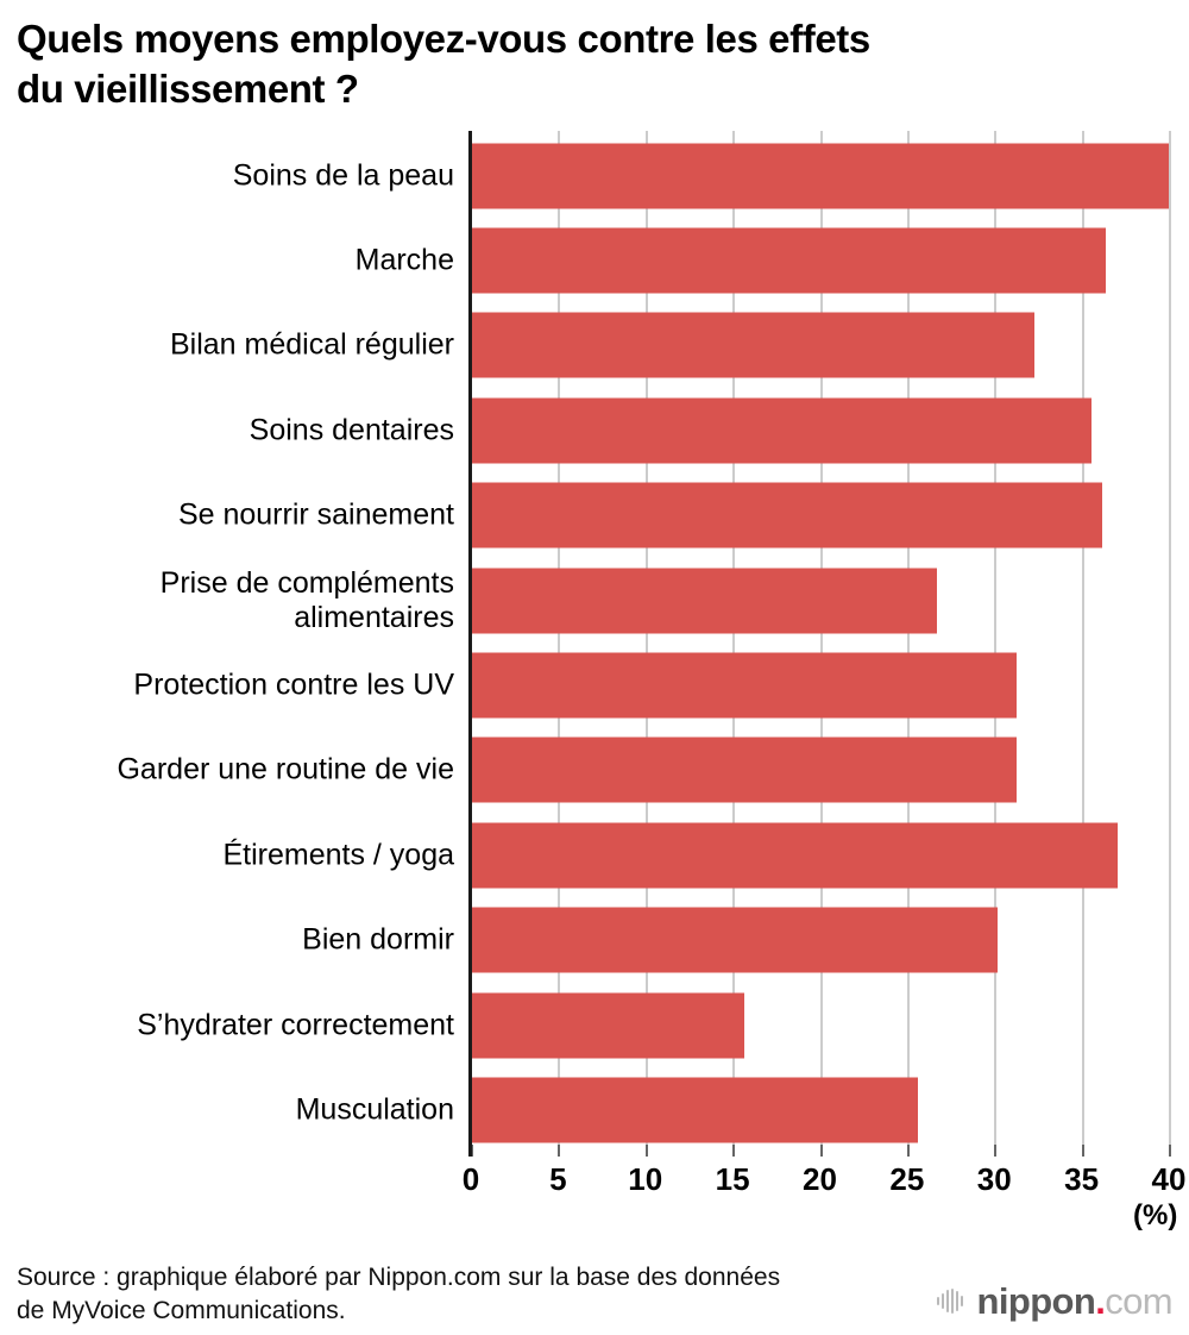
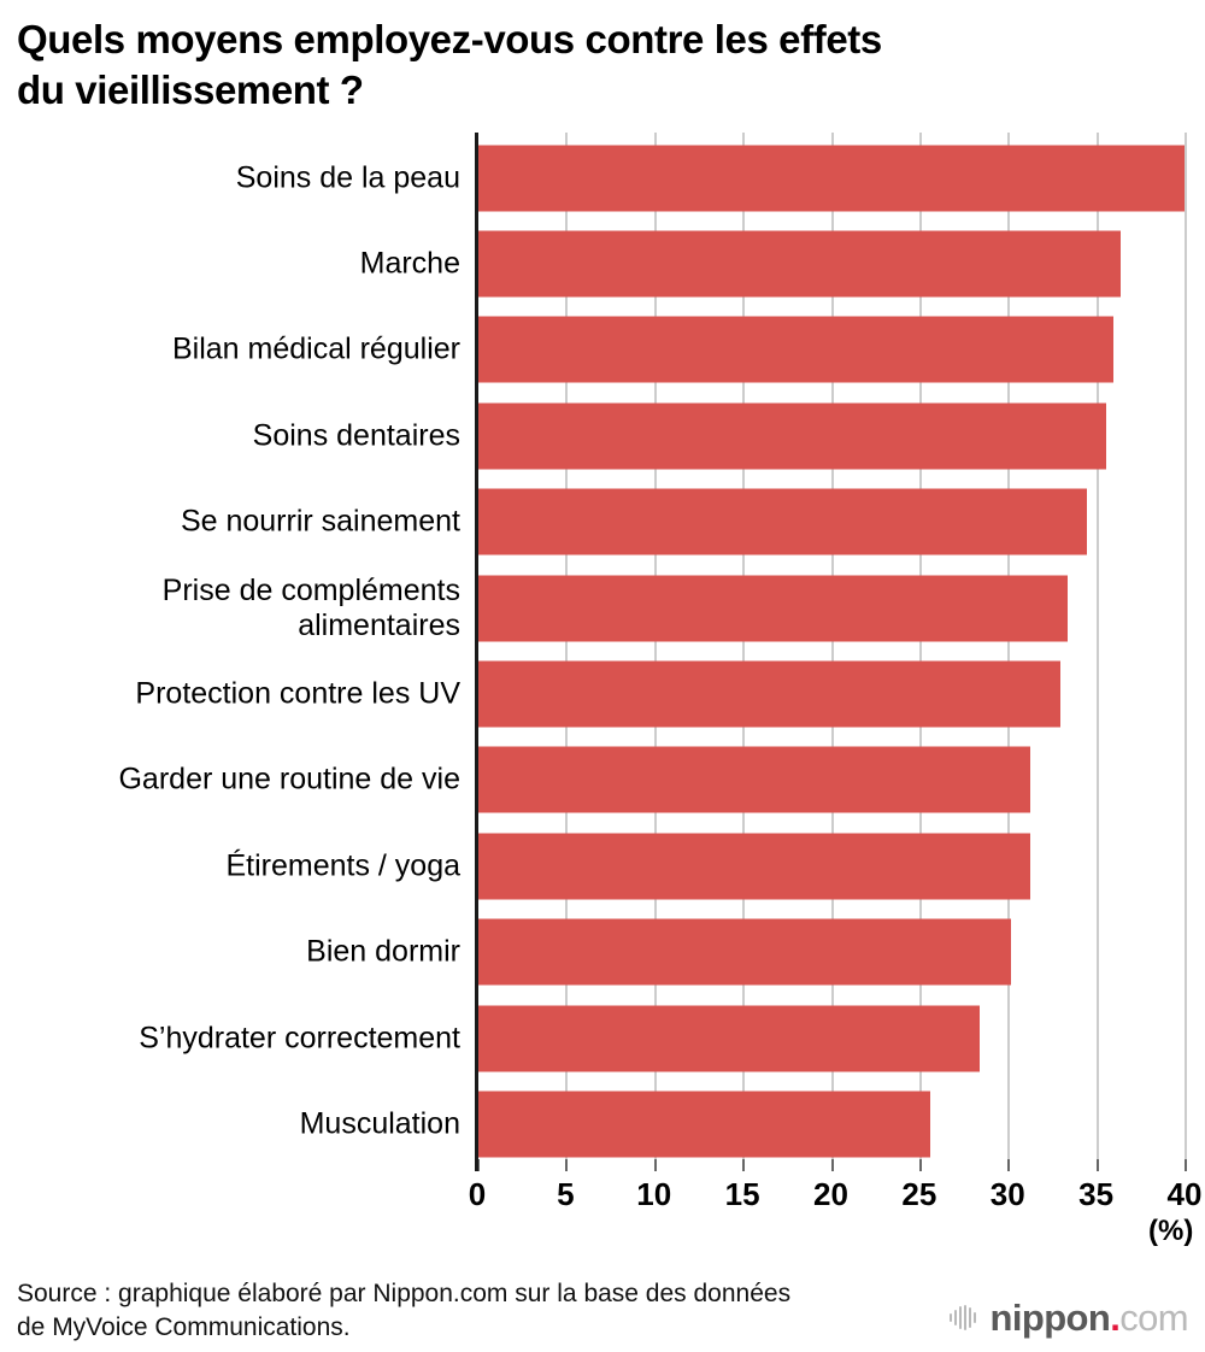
Bilan médical régulier: 32.3 -> 36.0
Se nourrir sainement: 36.2 -> 34.5
Prise de compléments alimentaires: 26.7 -> 33.4
Protection contre les UV: 31.3 -> 33.0
Étirements / yoga: 37.1 -> 31.3
S’hydrater correctement: 15.7 -> 28.4
